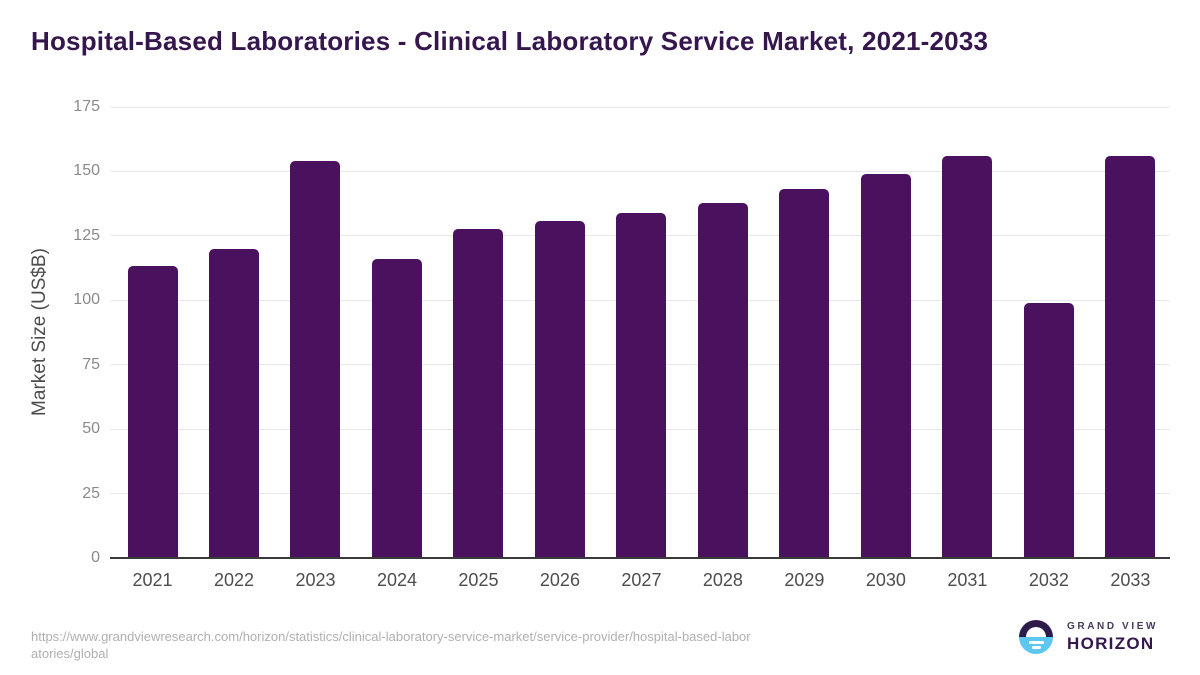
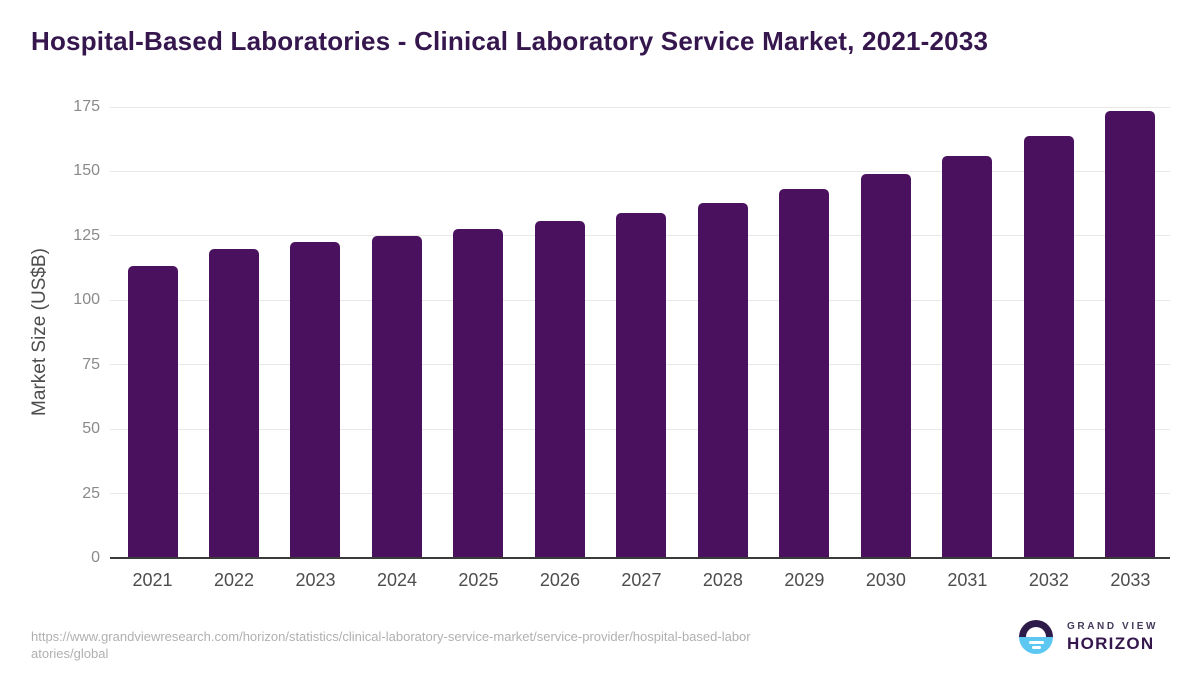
2023: 154 -> 123
2024: 116 -> 125
2032: 99 -> 164
2033: 156 -> 174
